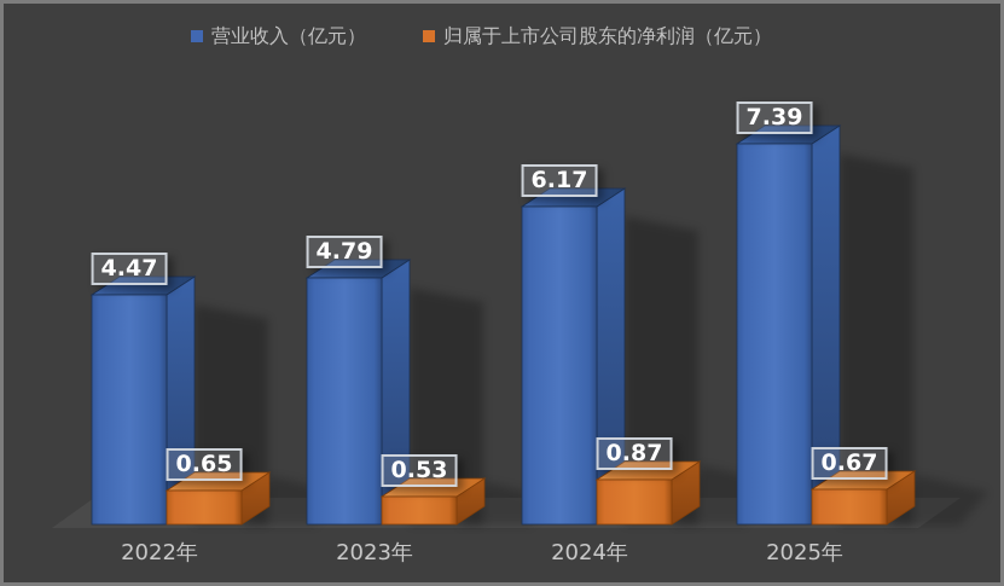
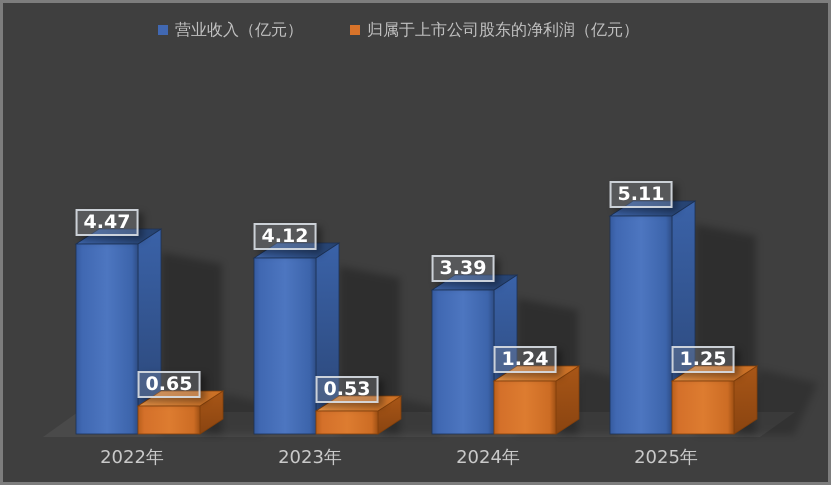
营业收入（亿元）/2023年: 4.79 -> 4.12
营业收入（亿元）/2024年: 6.17 -> 3.39
归属于上市公司股东的净利润（亿元）/2024年: 0.87 -> 1.24
营业收入（亿元）/2025年: 7.39 -> 5.11
归属于上市公司股东的净利润（亿元）/2025年: 0.67 -> 1.25
